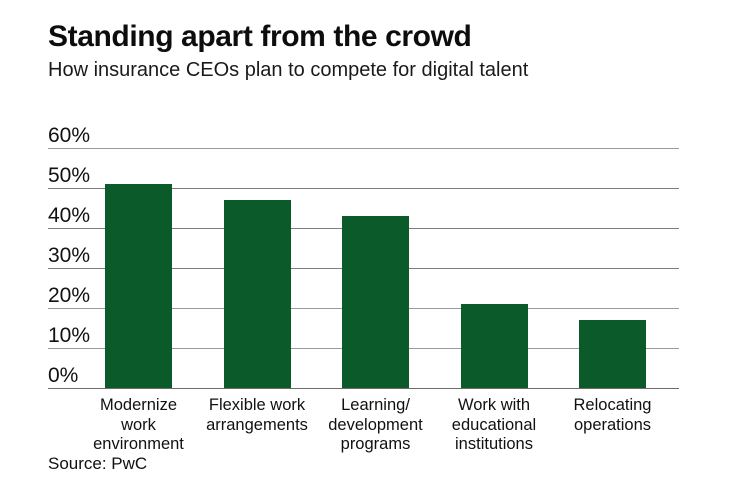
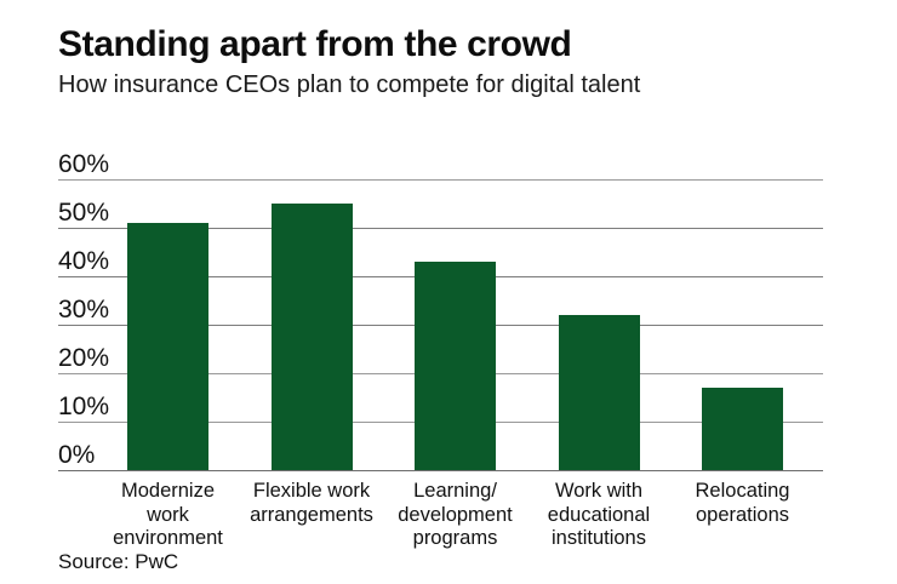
Flexible work arrangements: 47% -> 55%
Work with educational institutions: 21% -> 32%
